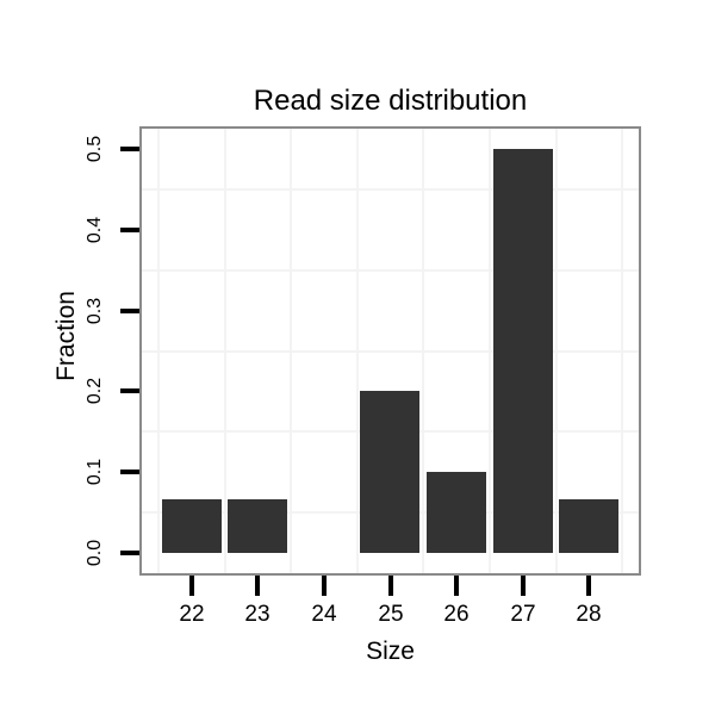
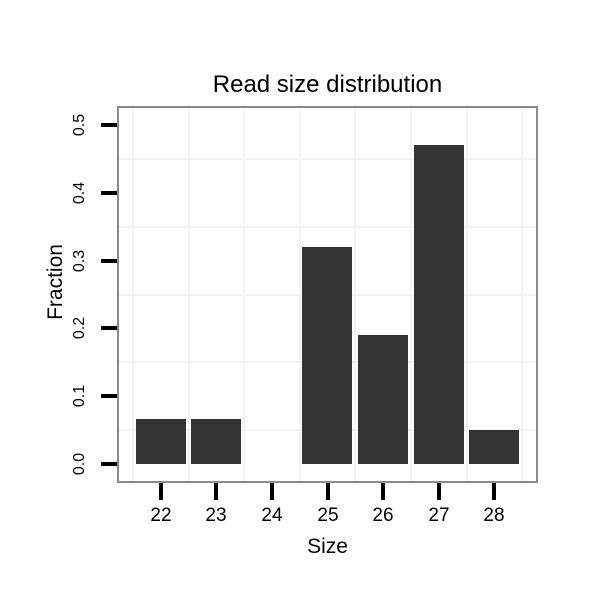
25: 0.20 -> 0.32
26: 0.10 -> 0.19
27: 0.50 -> 0.47
28: 0.07 -> 0.05
